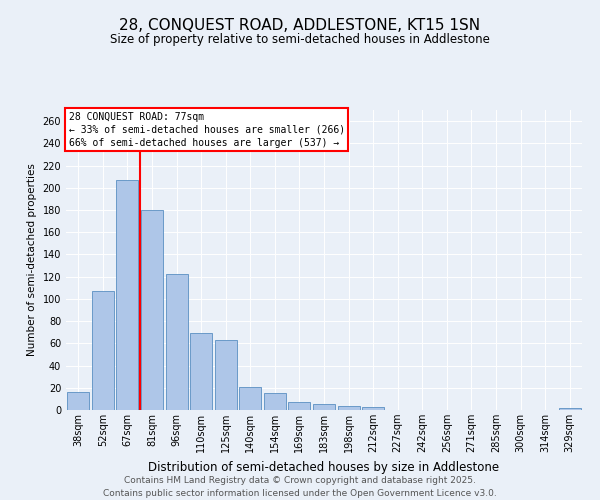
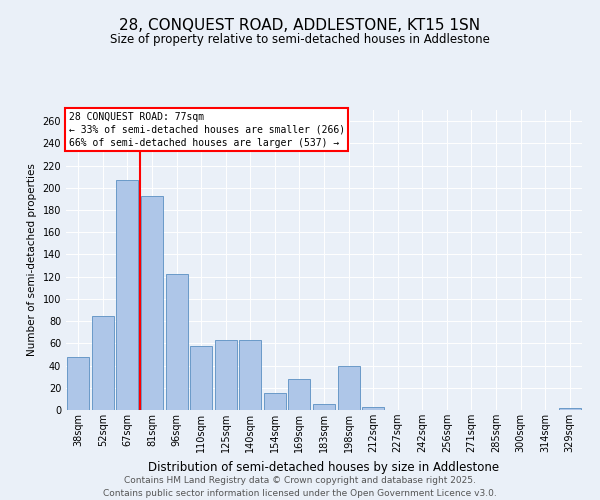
38sqm: 16 -> 48
52sqm: 107 -> 85
81sqm: 180 -> 193
110sqm: 69 -> 58
140sqm: 21 -> 63
169sqm: 7 -> 28
198sqm: 4 -> 40
